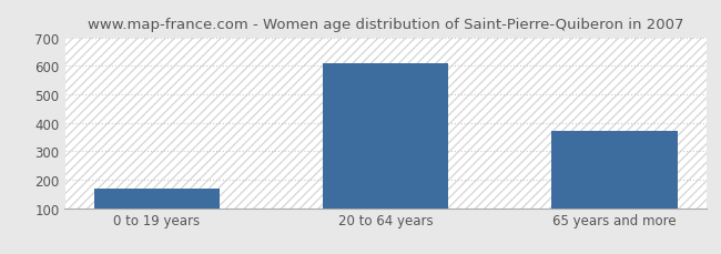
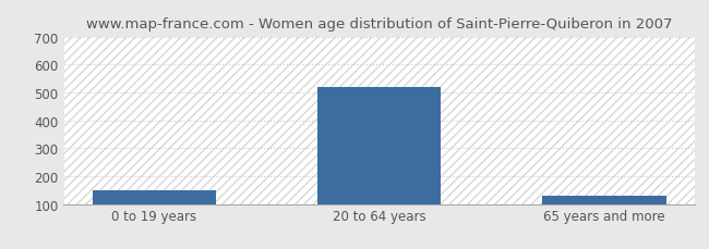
0 to 19 years: 170 -> 150
20 to 64 years: 610 -> 520
65 years and more: 370 -> 130
